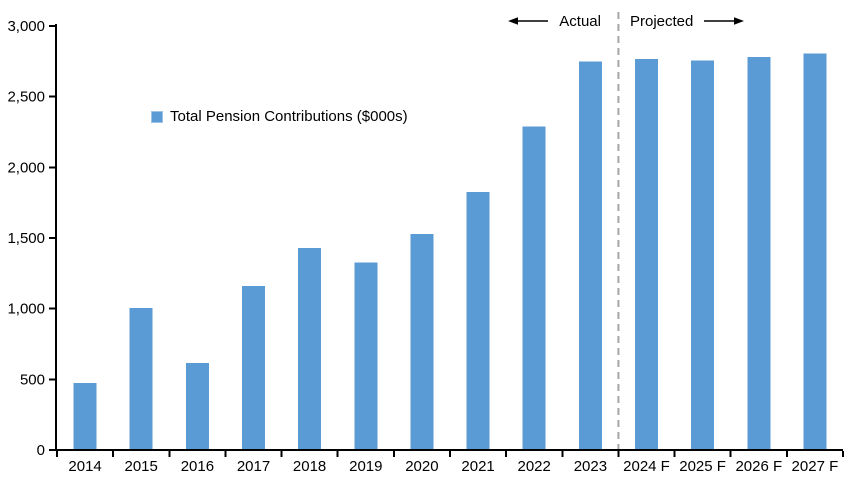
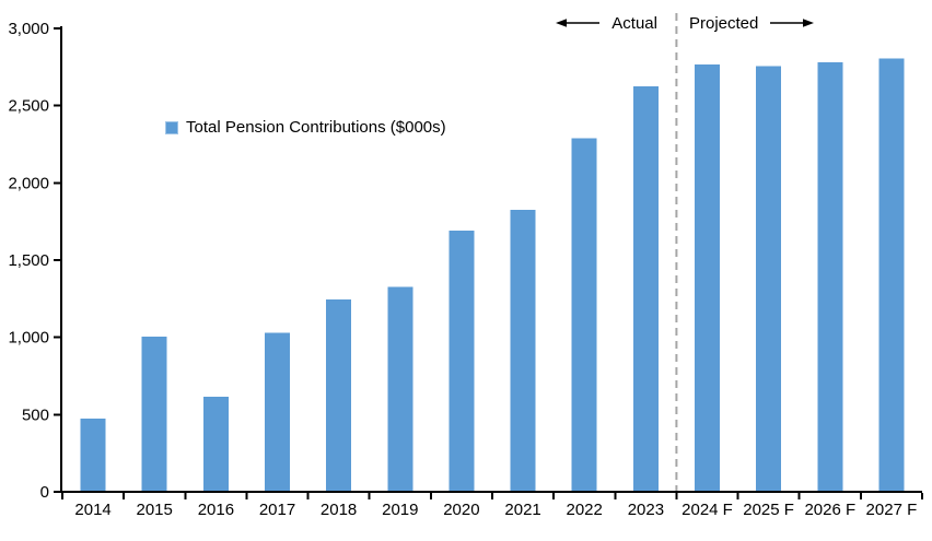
2017: 1160 -> 1030
2018: 1430 -> 1240
2020: 1530 -> 1690
2023: 2750 -> 2620
